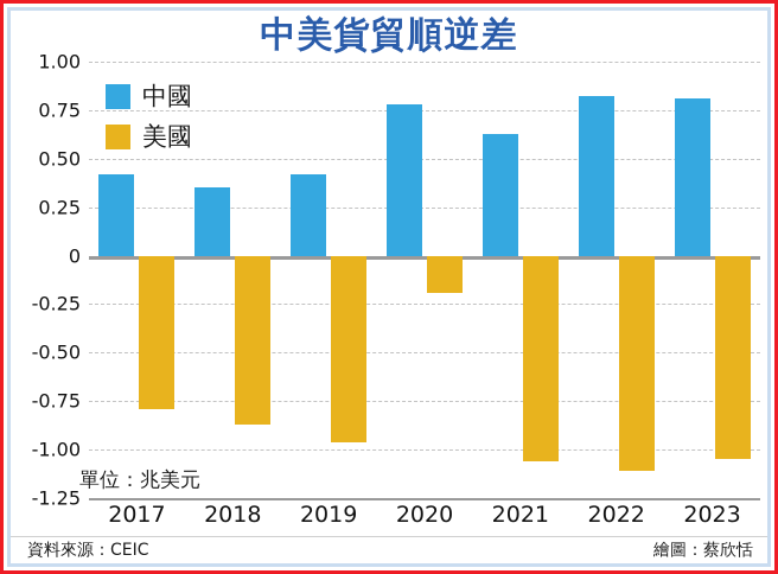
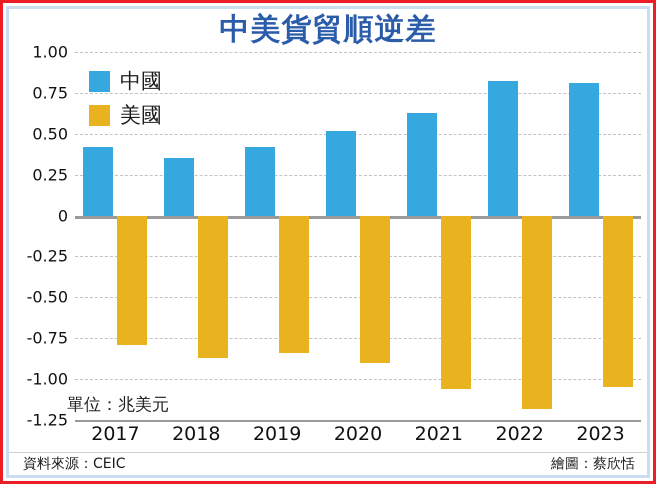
美國/2019: -0.96 -> -0.84
中國/2020: 0.78 -> 0.52
美國/2020: -0.19 -> -0.90
美國/2022: -1.11 -> -1.18
